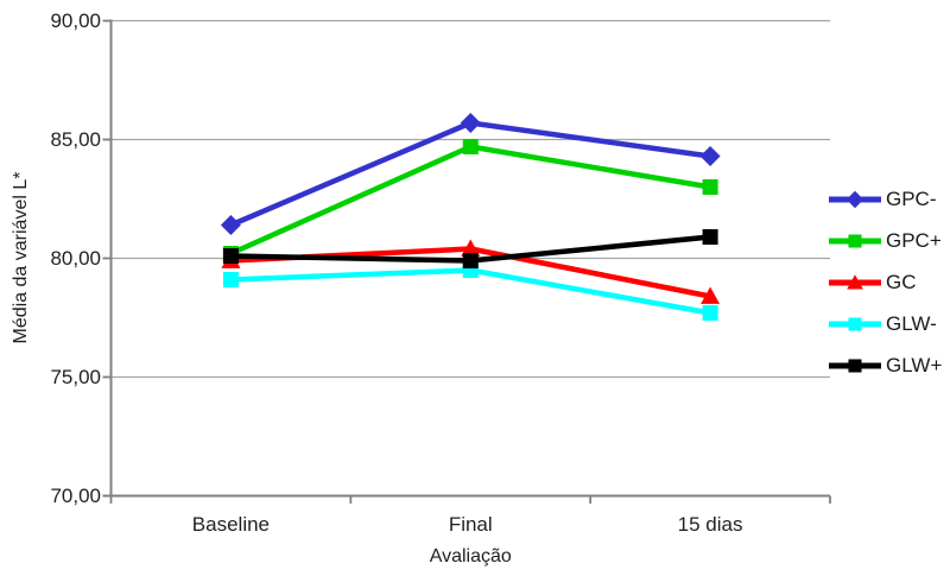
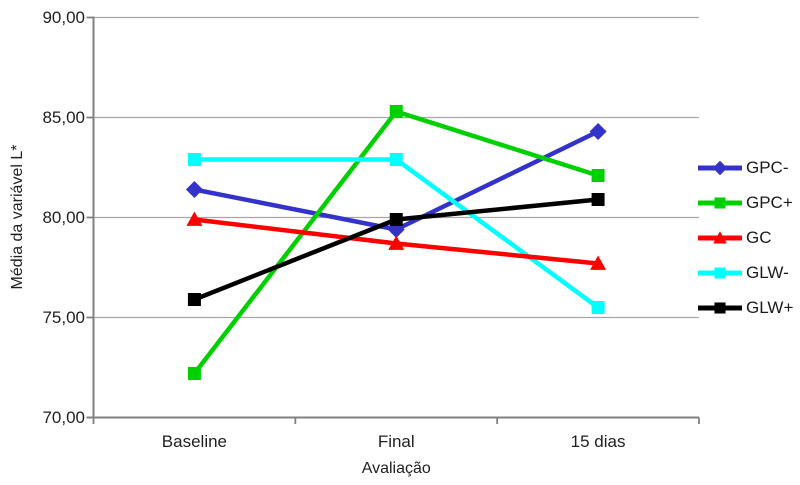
GPC+/Baseline: 80,2 -> 72,2
GLW-/Baseline: 79,1 -> 82,9
GLW+/Baseline: 80,1 -> 75,9
GPC-/Final: 85,7 -> 79,4
GPC+/Final: 84,7 -> 85,3
GC/Final: 80,4 -> 78,7
GLW-/Final: 79,5 -> 82,9
GPC+/15 dias: 83,0 -> 82,1
GC/15 dias: 78,4 -> 77,7
GLW-/15 dias: 77,7 -> 75,5
